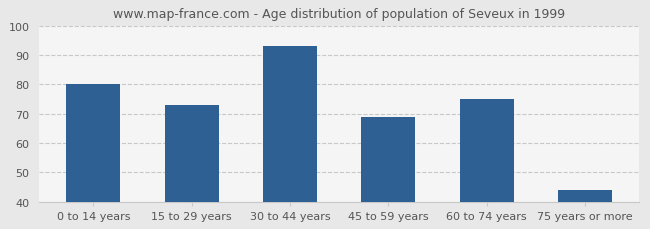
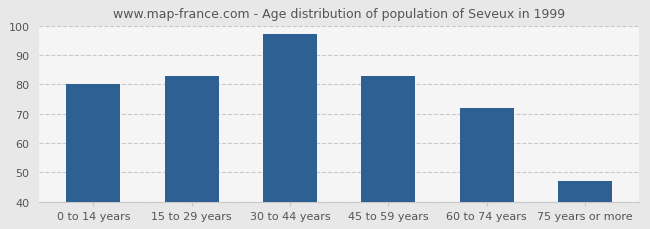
15 to 29 years: 73 -> 83
30 to 44 years: 93 -> 97
45 to 59 years: 69 -> 83
60 to 74 years: 75 -> 72
75 years or more: 44 -> 47
